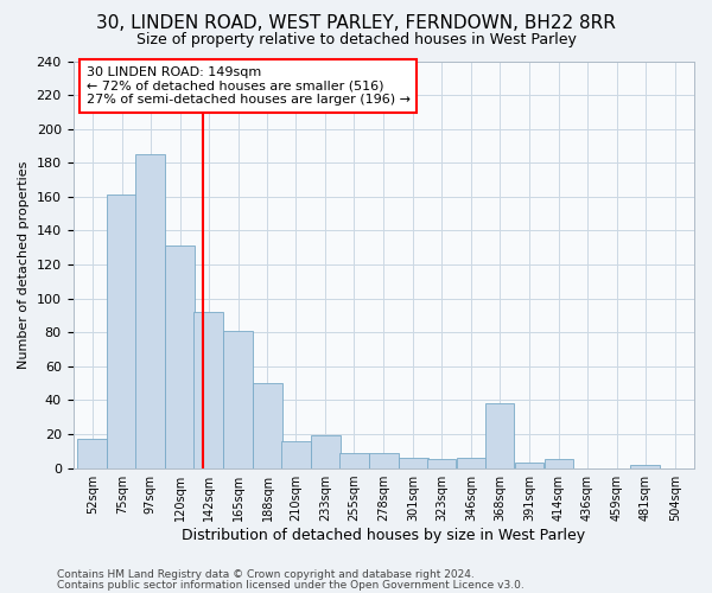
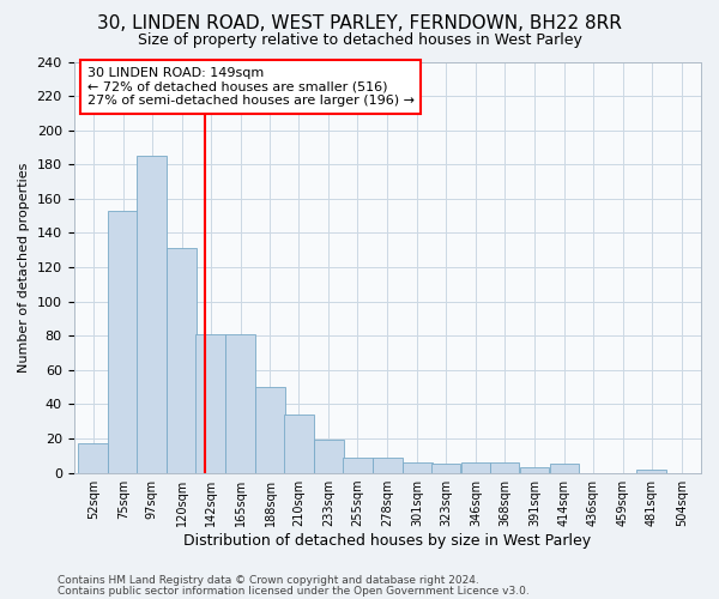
75sqm: 161 -> 153
142sqm: 92 -> 81
210sqm: 16 -> 34
368sqm: 38 -> 6
